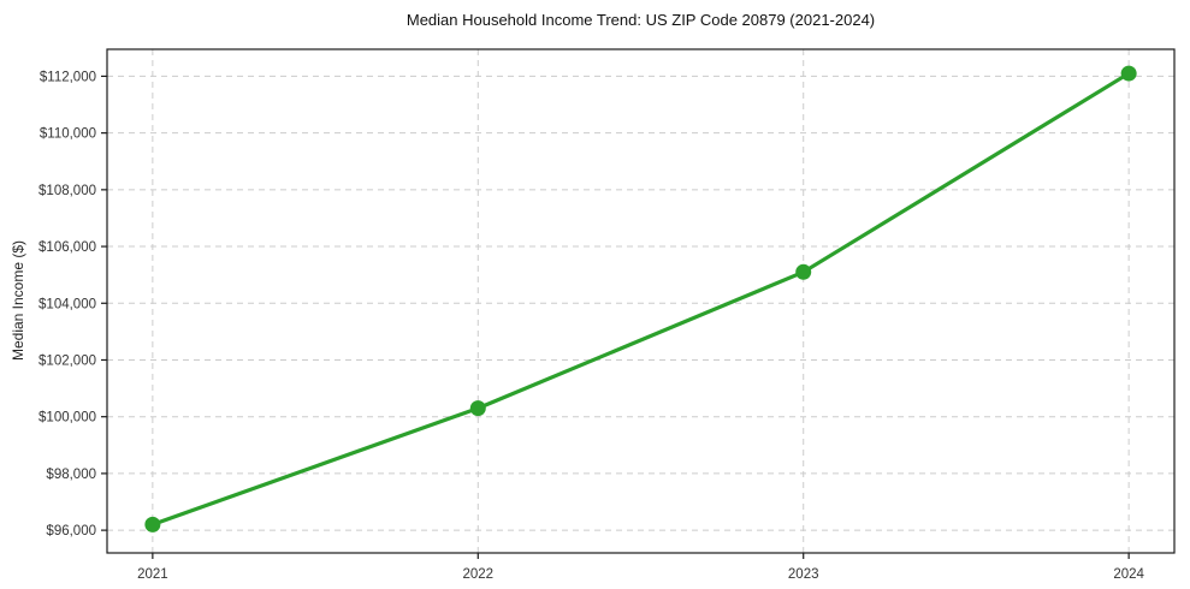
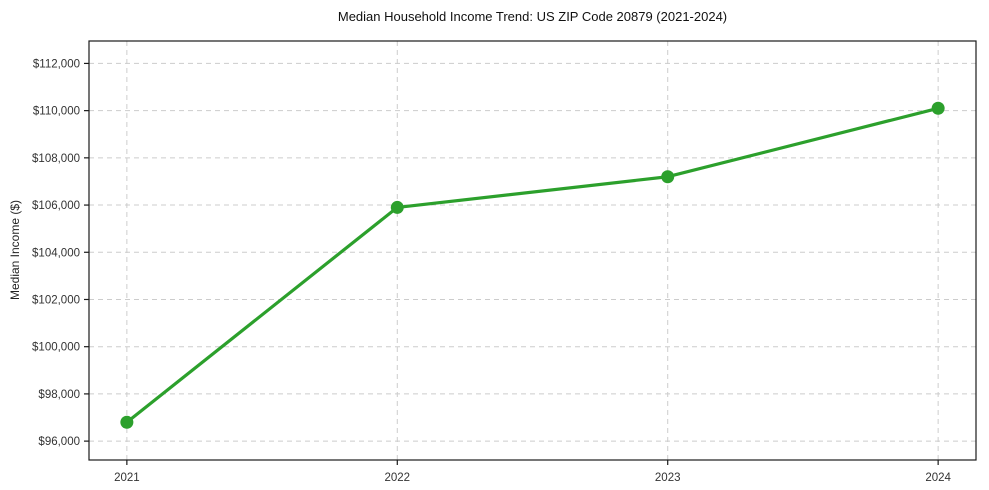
2021: $96200 -> $96800
2022: $100300 -> $105900
2023: $105100 -> $107200
2024: $112100 -> $110100
